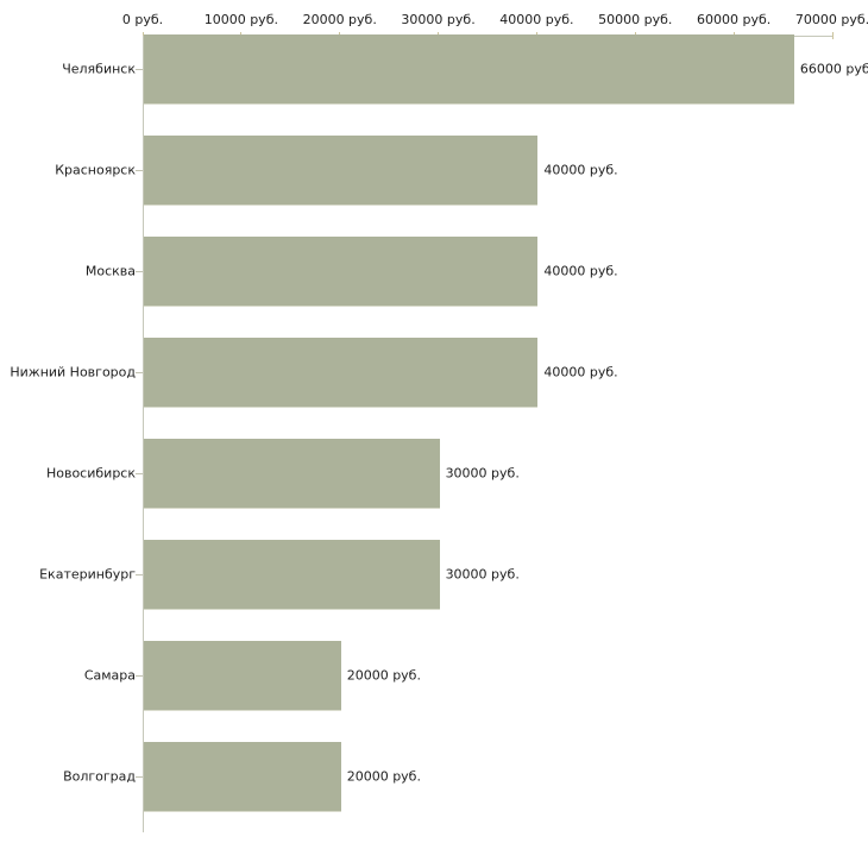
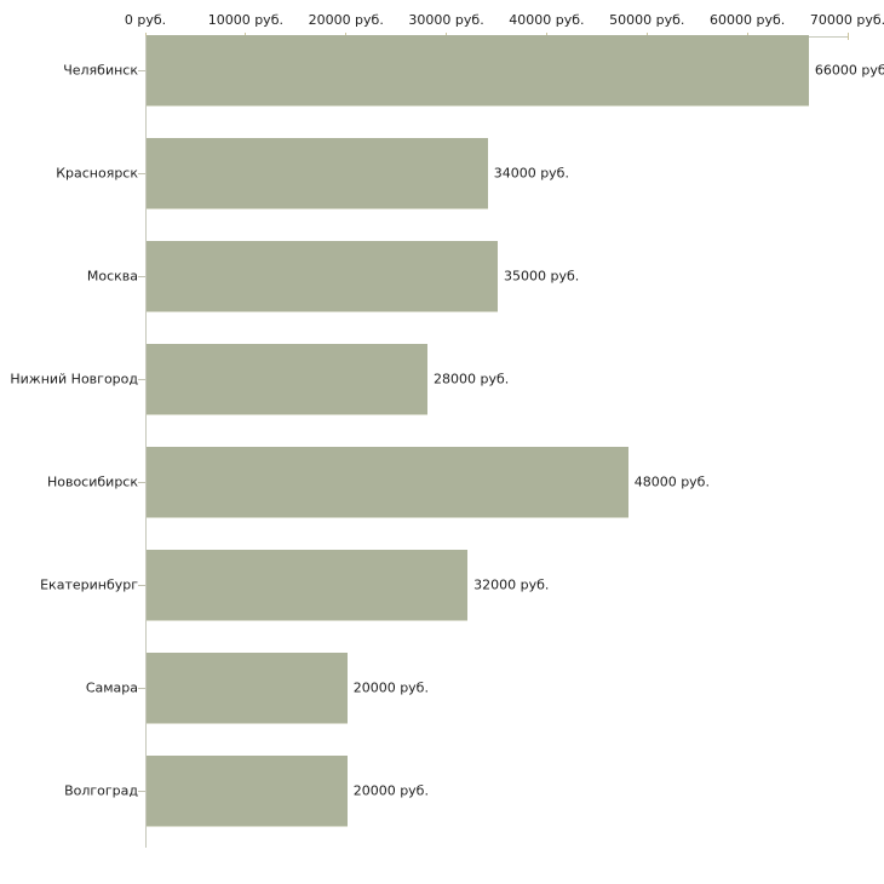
Красноярск: 40000 -> 34000
Москва: 40000 -> 35000
Нижний Новгород: 40000 -> 28000
Новосибирск: 30000 -> 48000
Екатеринбург: 30000 -> 32000
